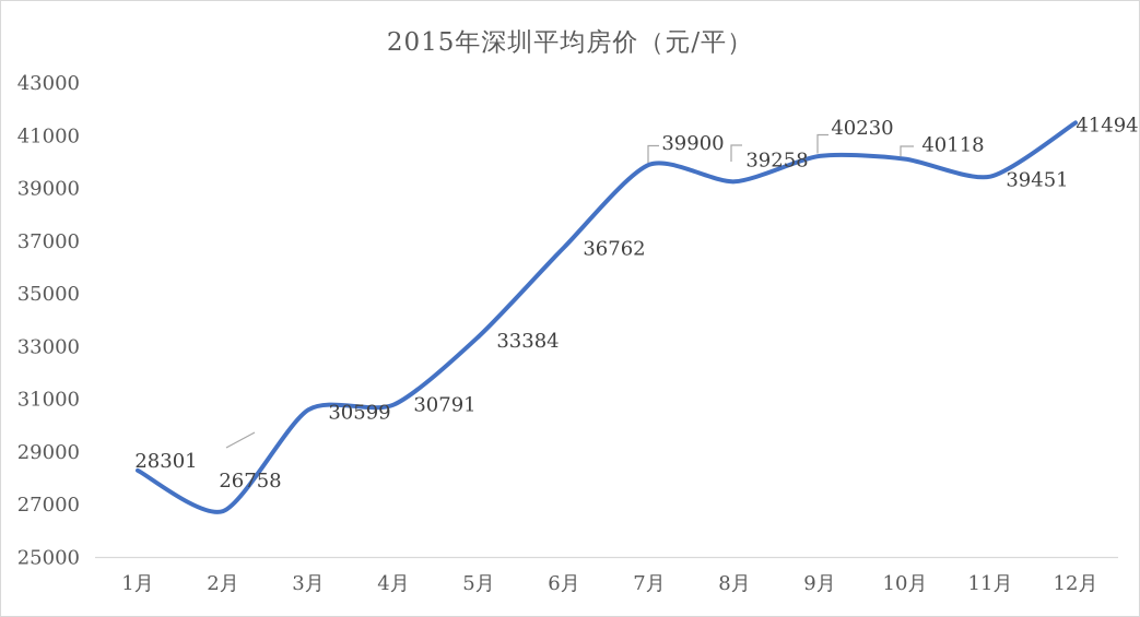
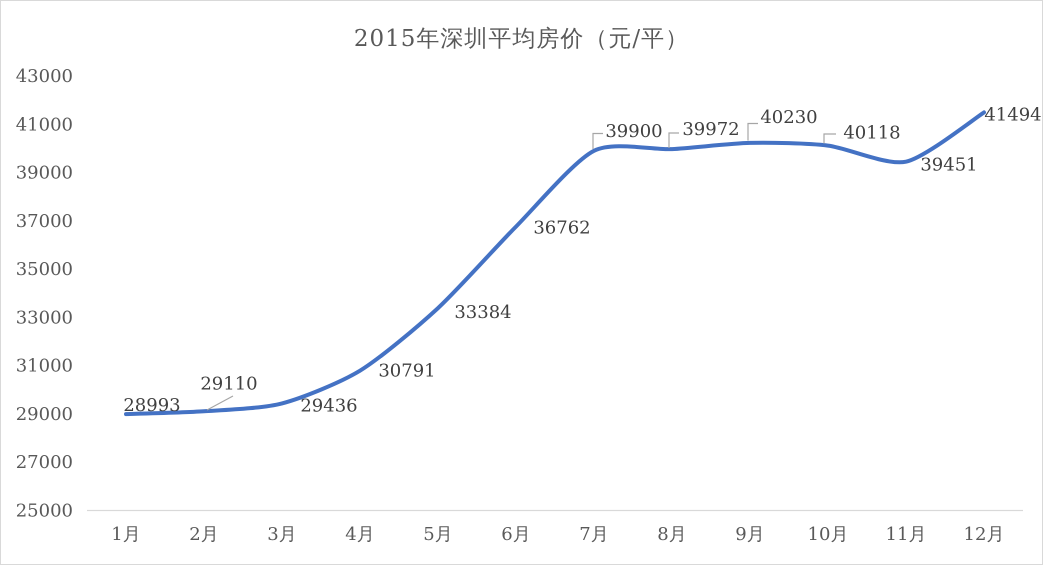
1月: 28301 -> 28993
2月: 26758 -> 29110
3月: 30599 -> 29436
8月: 39258 -> 39972
